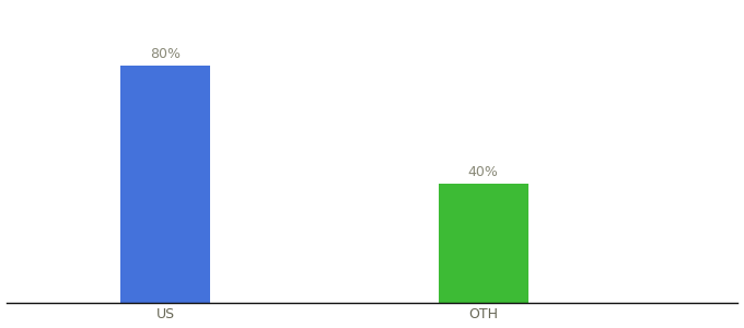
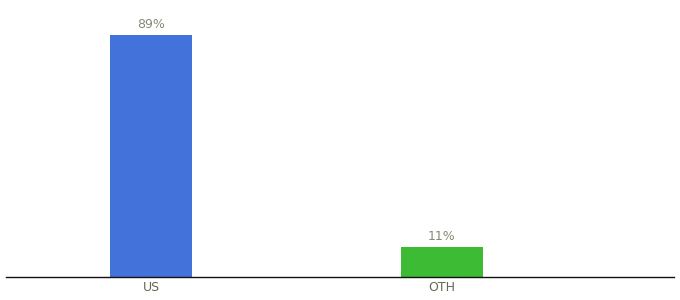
US: 80% -> 89%
OTH: 40% -> 11%
